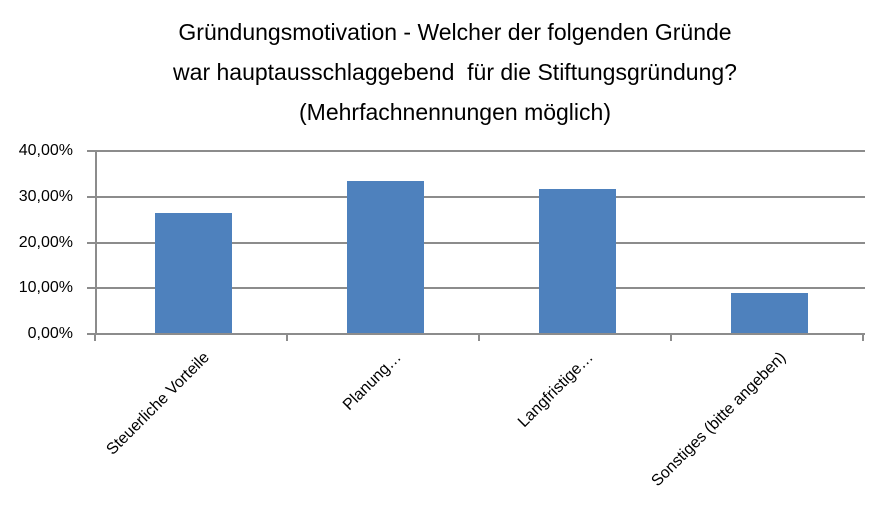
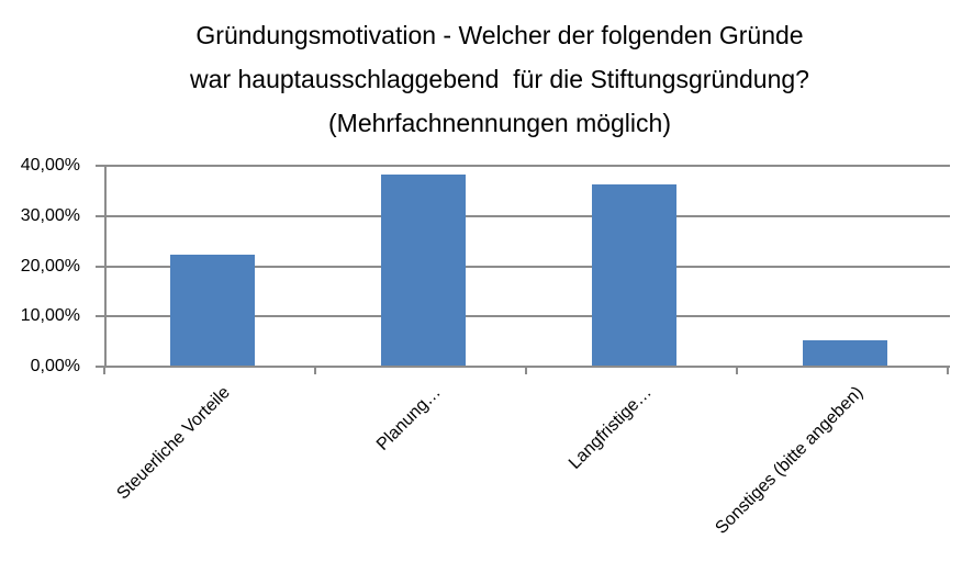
Steuerliche Vorteile: 26% -> 22%
Planung…: 33% -> 38%
Langfristige…: 32% -> 36%
Sonstiges (bitte angeben): 9% -> 5%
